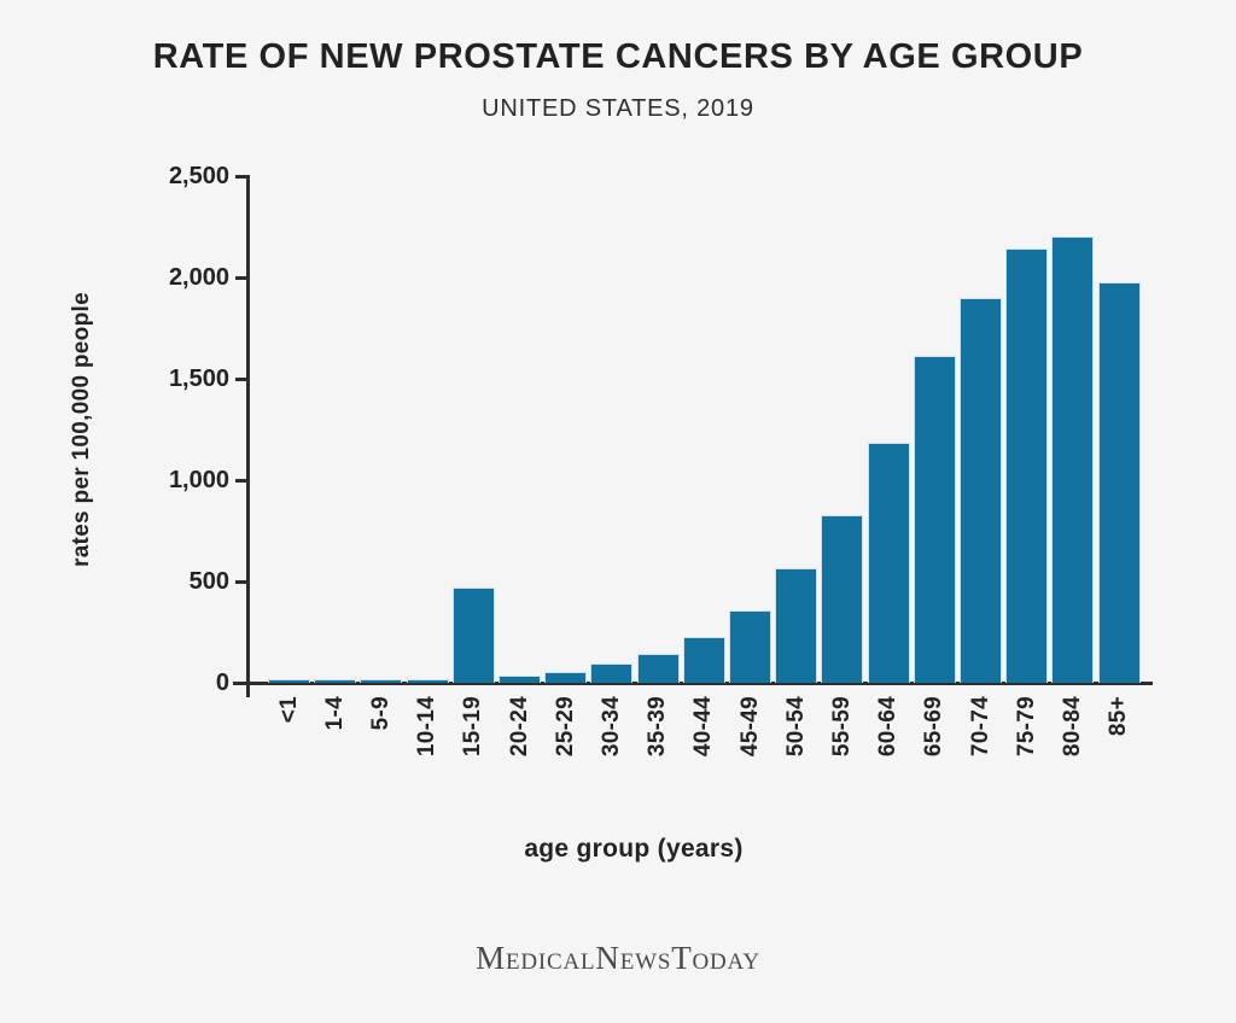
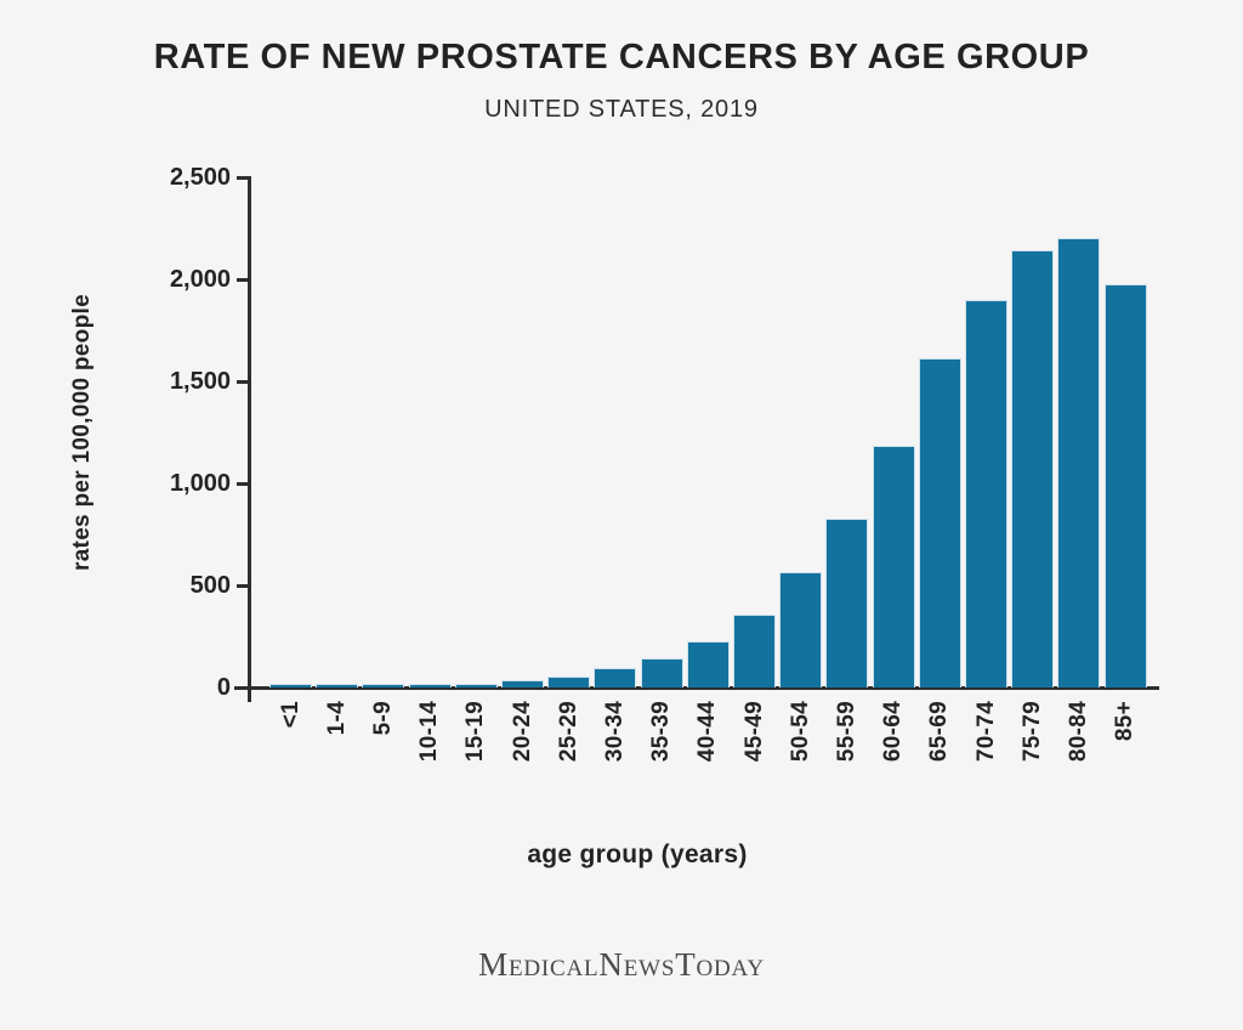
15-19: 470 -> 20
